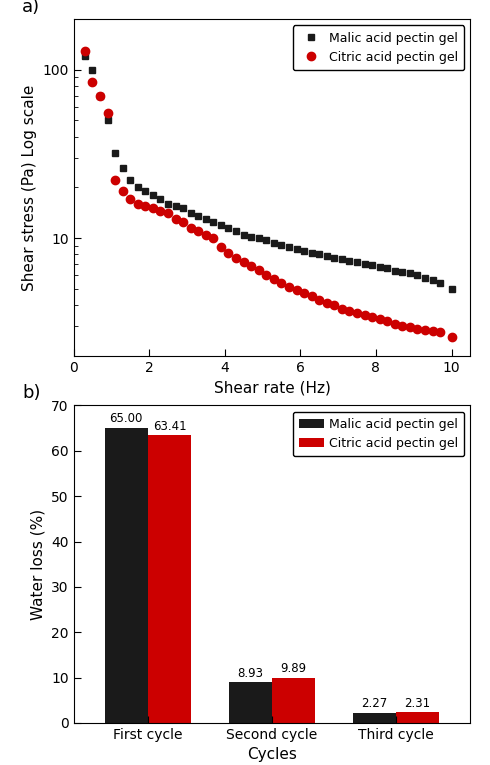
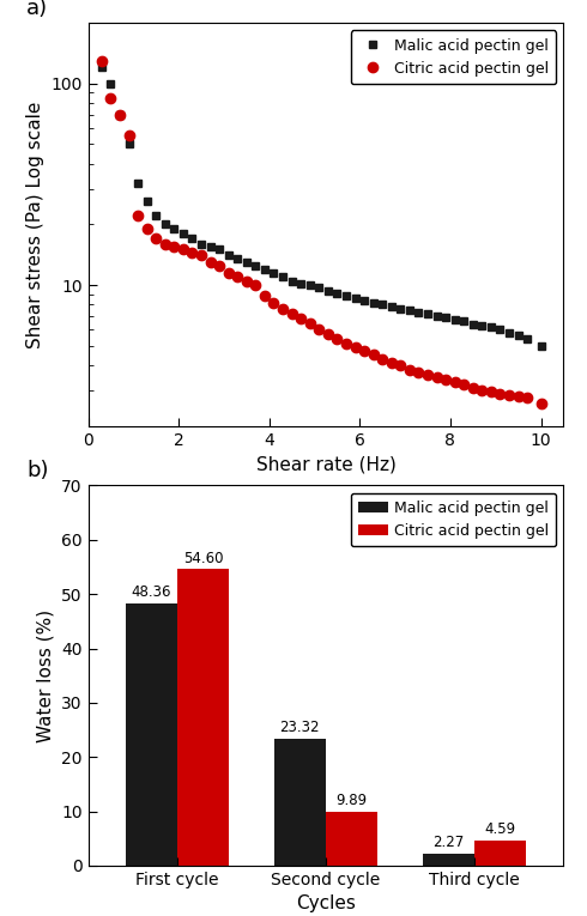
Malic acid pectin gel/First cycle: 65.00 -> 48.36
Citric acid pectin gel/First cycle: 63.41 -> 54.60
Malic acid pectin gel/Second cycle: 8.93 -> 23.32
Citric acid pectin gel/Third cycle: 2.31 -> 4.59
